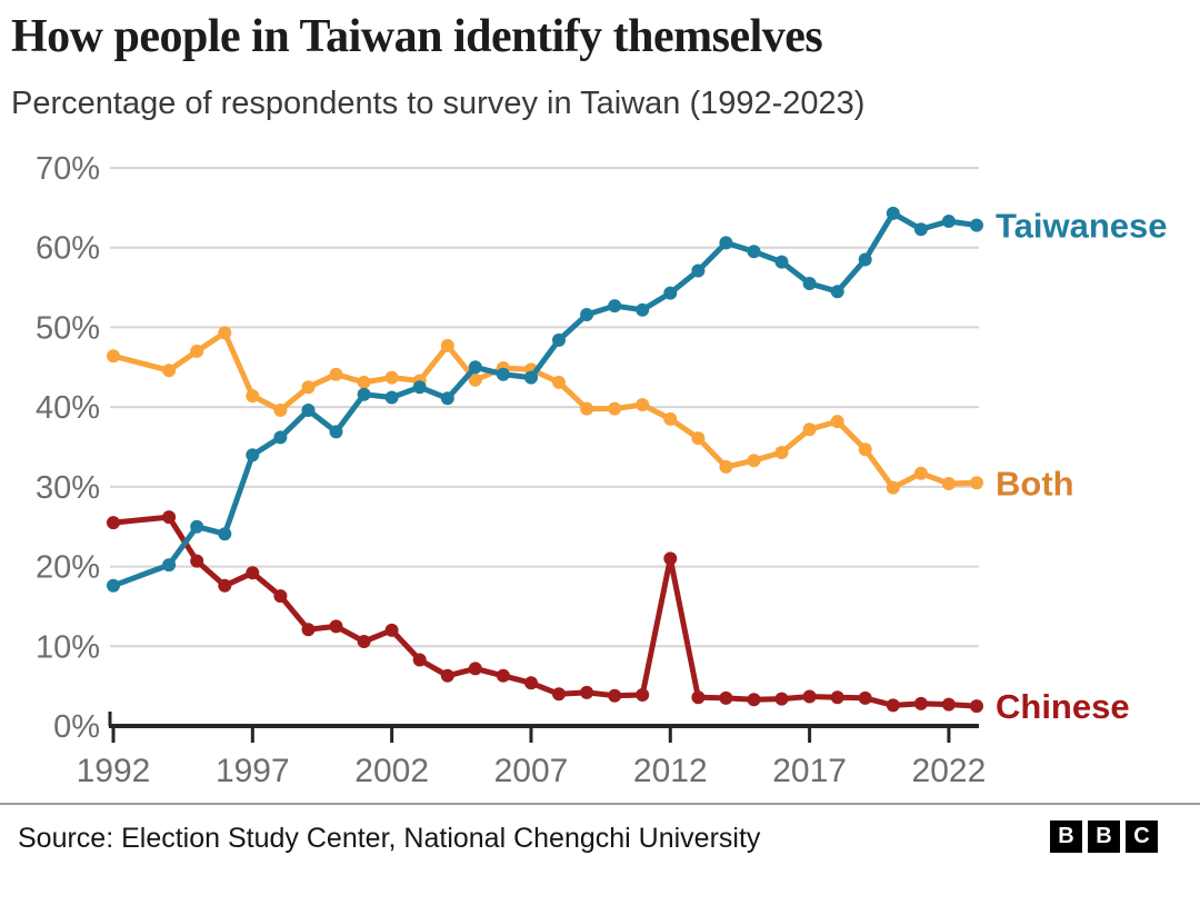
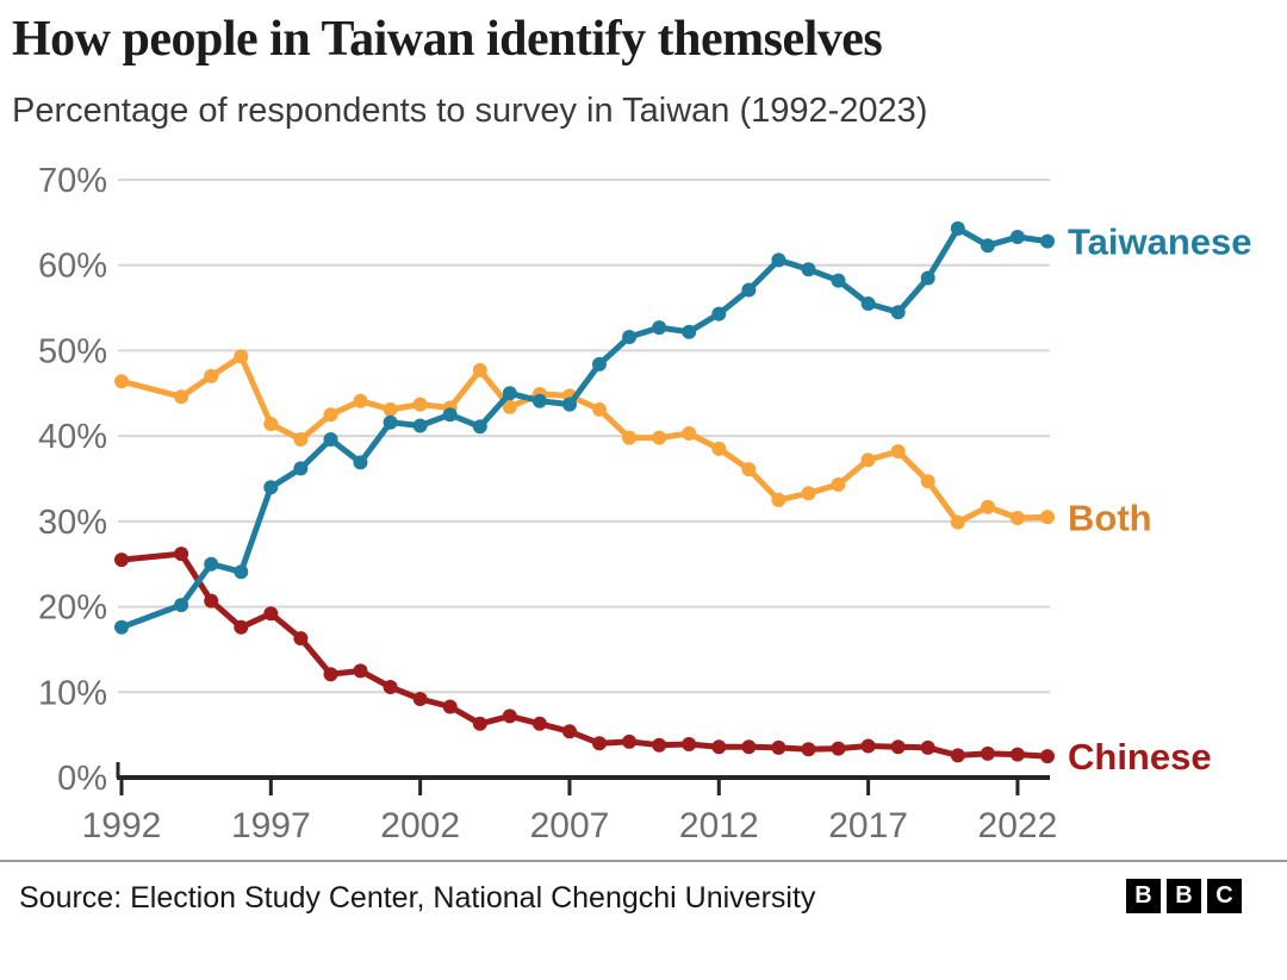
Chinese/2002: 12% -> 9%
Chinese/2012: 21% -> 4%
